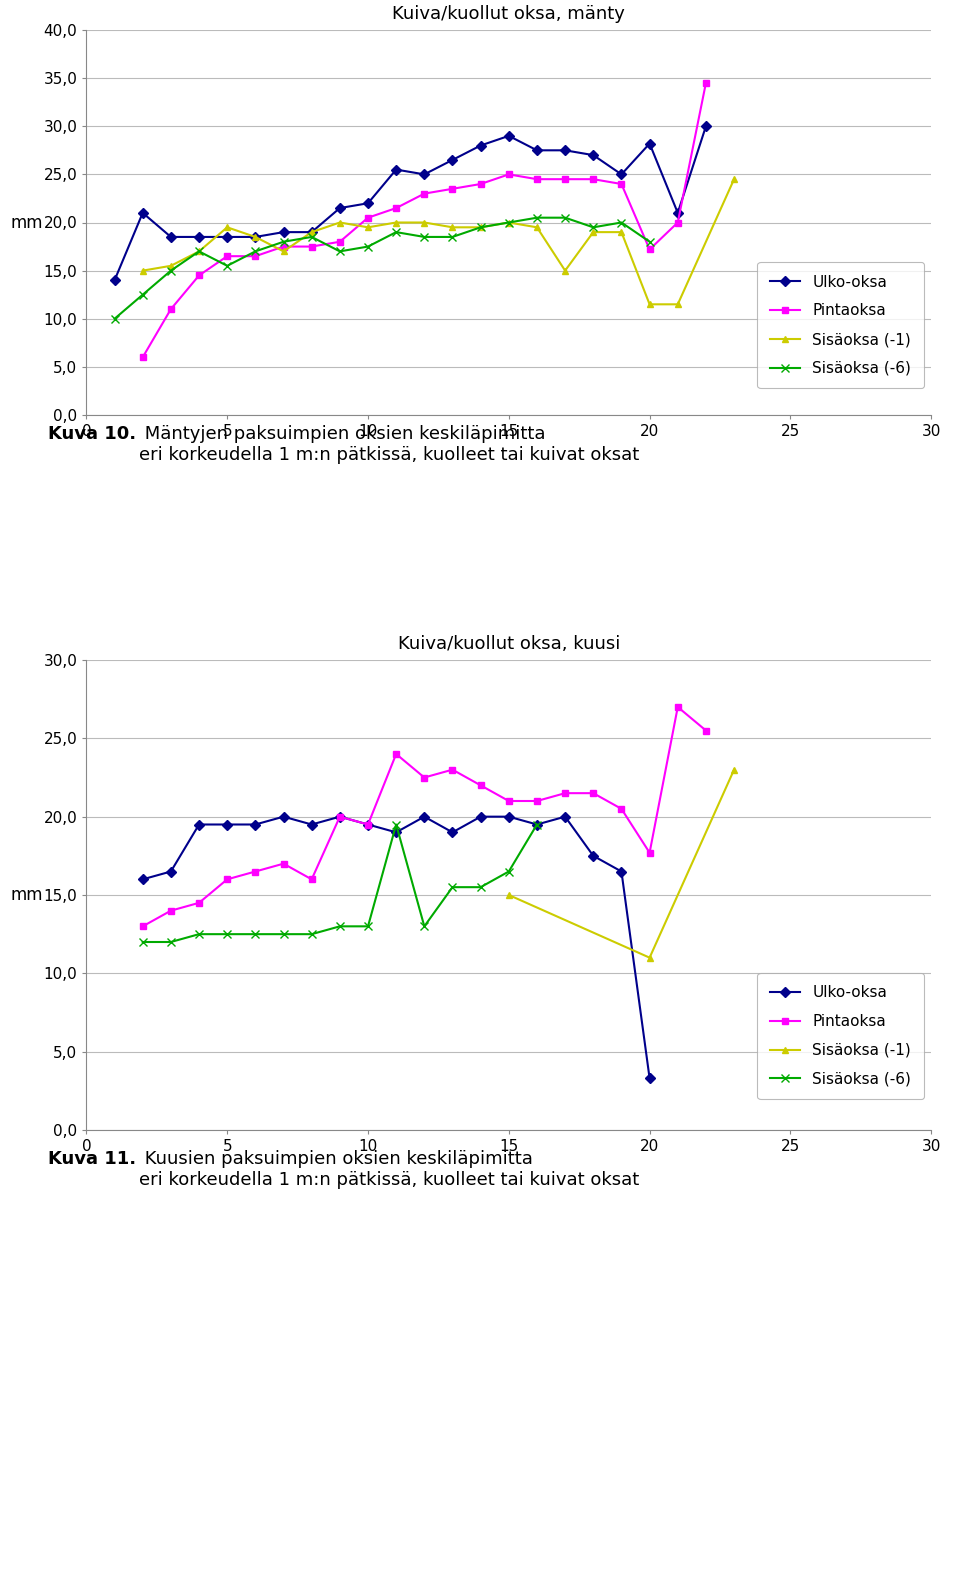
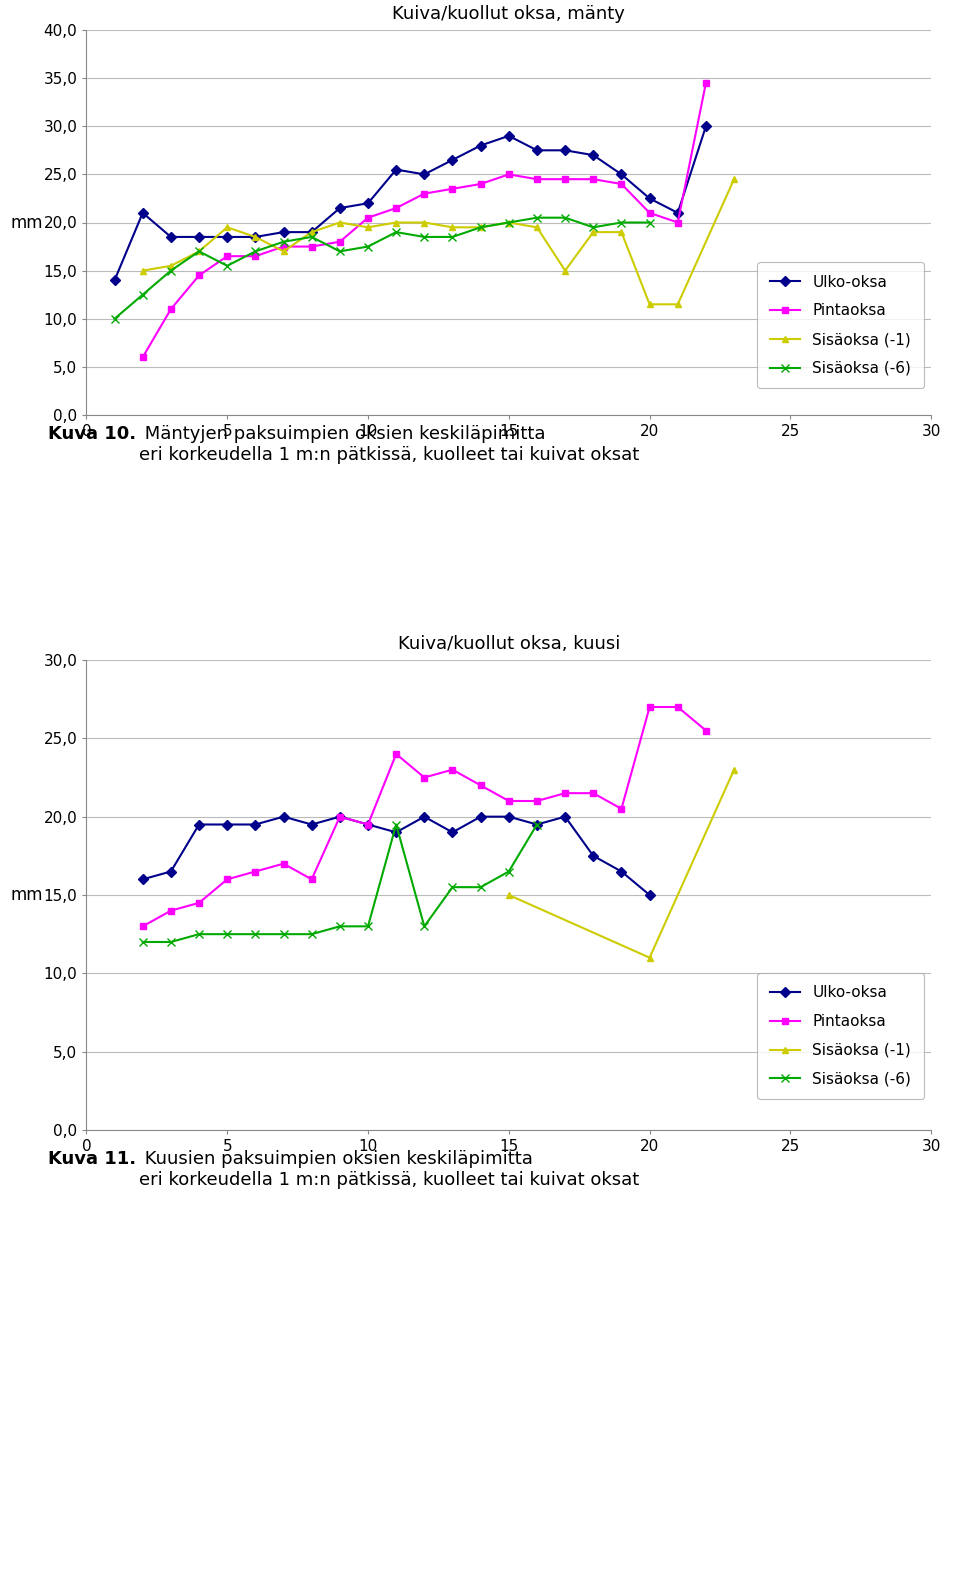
Kuiva/kuollut oksa, mänty/Ulko-oksa/20: 28,2 -> 22,5
Kuiva/kuollut oksa, mänty/Pintaoksa/20: 17,2 -> 21,0
Kuiva/kuollut oksa, mänty/Sisäoksa (-6)/20: 18,0 -> 20,0
Kuiva/kuollut oksa, kuusi/Ulko-oksa/20: 3,3 -> 15,0
Kuiva/kuollut oksa, kuusi/Pintaoksa/20: 17,7 -> 27,0
